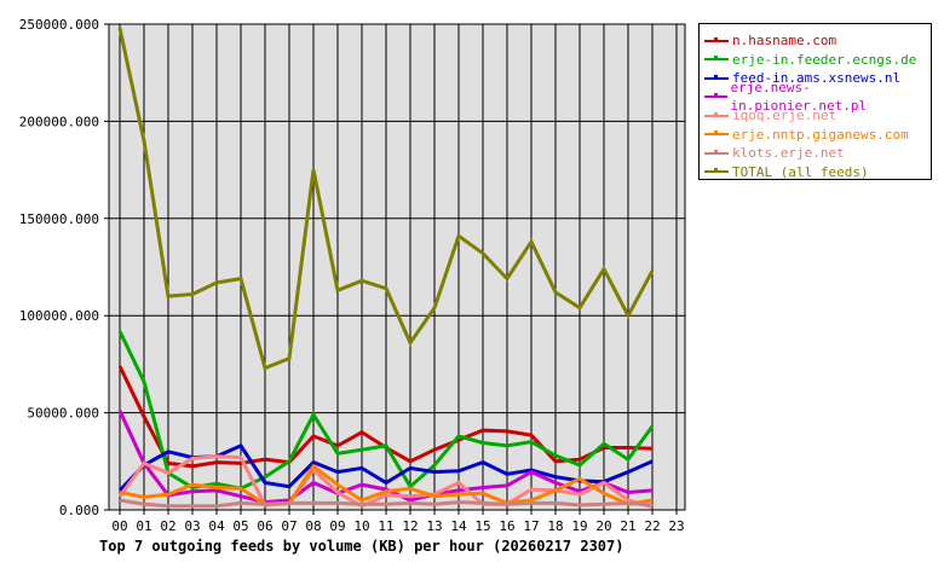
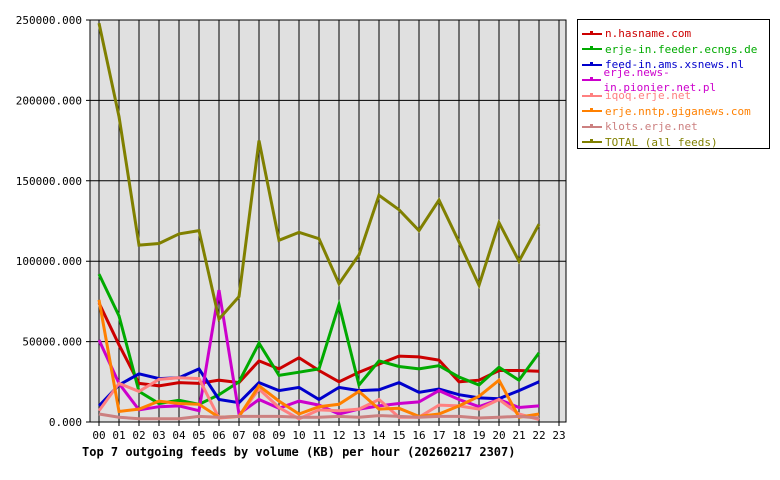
erje.nntp.giganews.com/00: 9000 -> 76000
erje.news-in.pionier.net.pl/06: 4000 -> 82000
TOTAL (all feeds)/06: 73000 -> 64000
erje-in.feeder.ecngs.de/12: 12000 -> 73000
erje.nntp.giganews.com/13: 7000 -> 19000
TOTAL (all feeds)/19: 104000 -> 85000
erje.nntp.giganews.com/20: 8000 -> 26000
